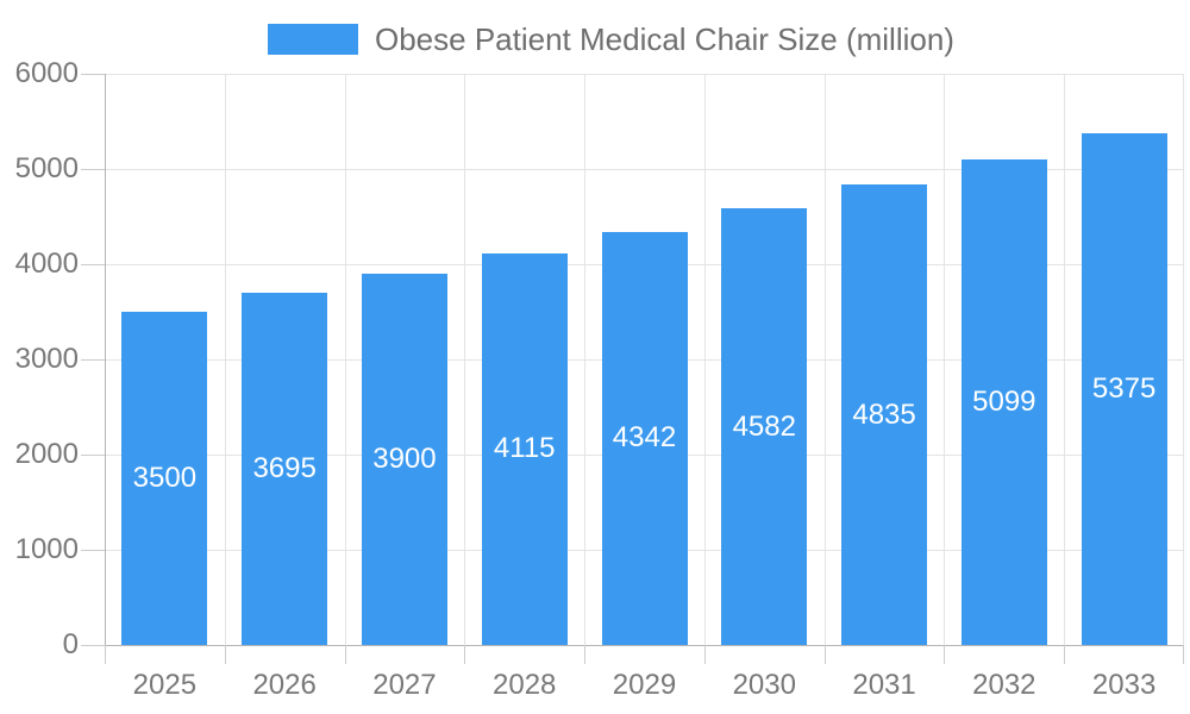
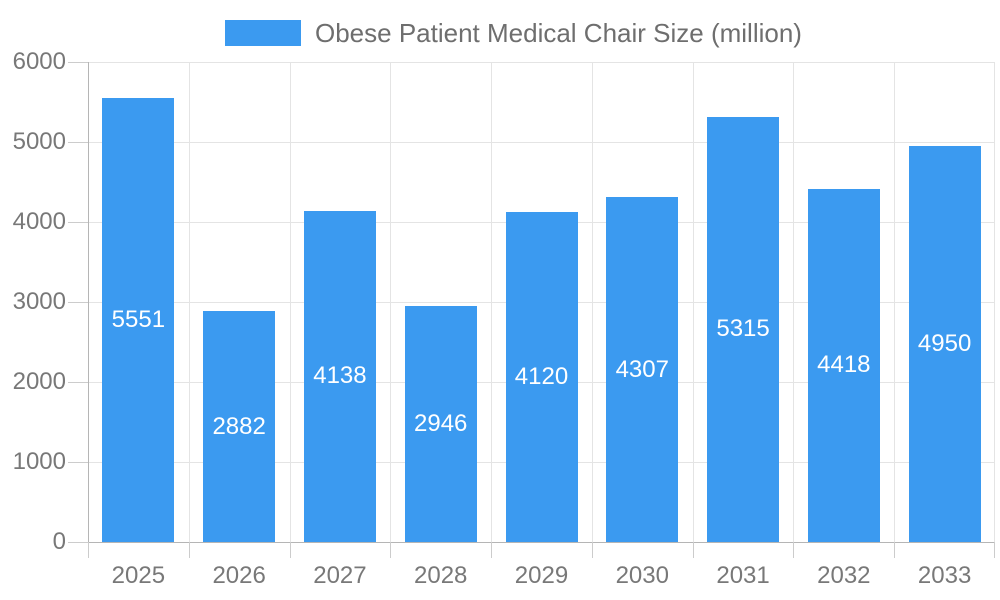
2025: 3500 -> 5551
2026: 3695 -> 2882
2027: 3900 -> 4138
2028: 4115 -> 2946
2029: 4342 -> 4120
2030: 4582 -> 4307
2031: 4835 -> 5315
2032: 5099 -> 4418
2033: 5375 -> 4950
